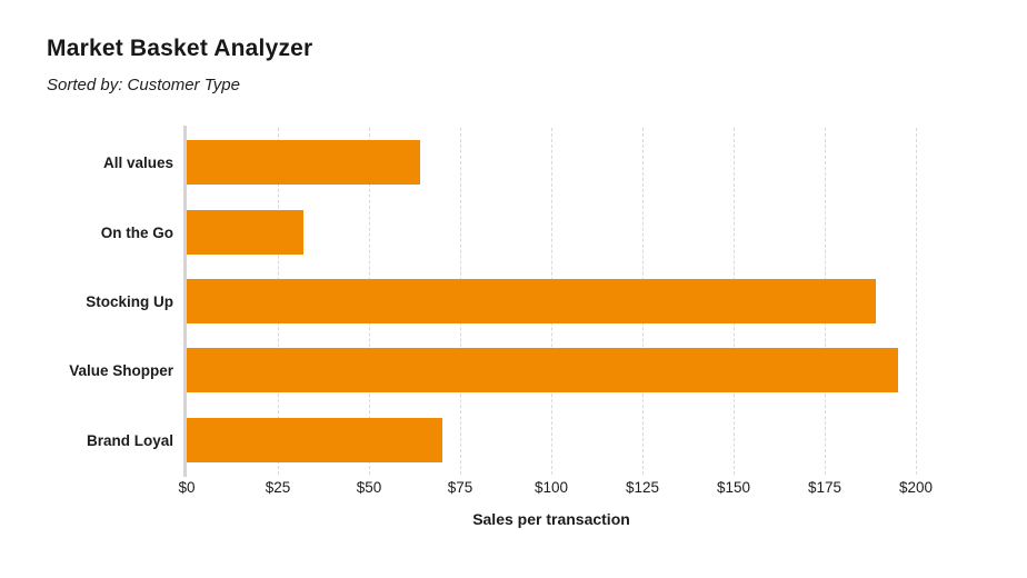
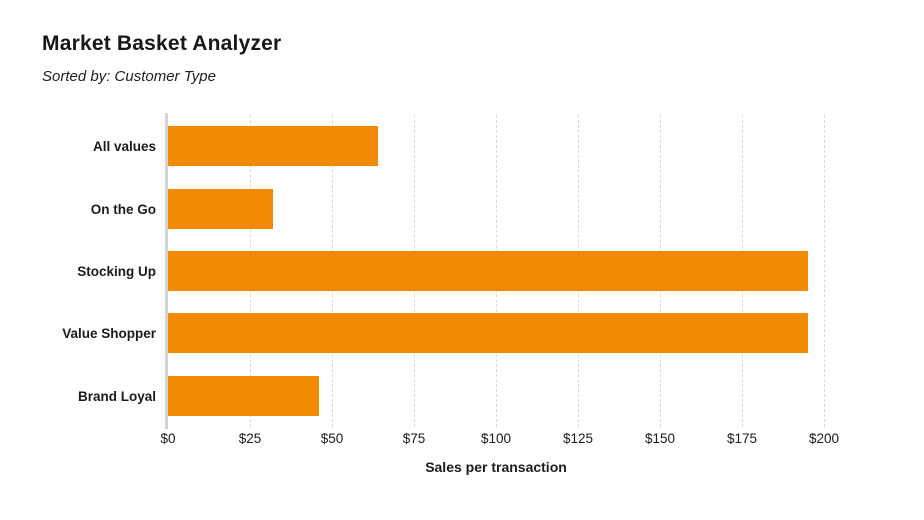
Stocking Up: $189 -> $195
Brand Loyal: $70 -> $46
